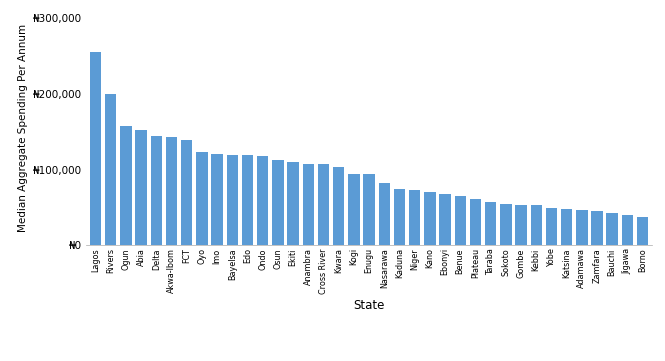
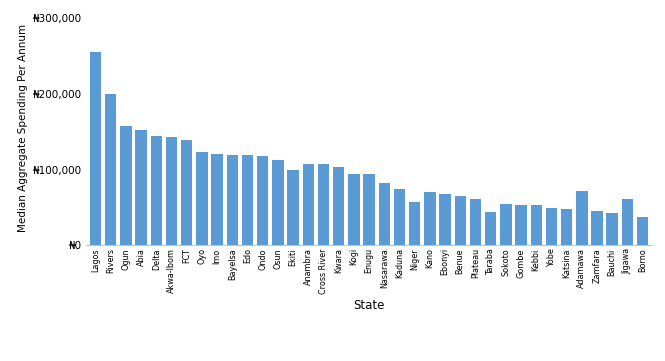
Ekiti: ₦110,000 -> ₦100,000
Niger: ₦73,000 -> ₦58,000
Taraba: ₦58,000 -> ₦44,000
Adamawa: ₦47,000 -> ₦72,000
Jigawa: ₦40,000 -> ₦62,000
